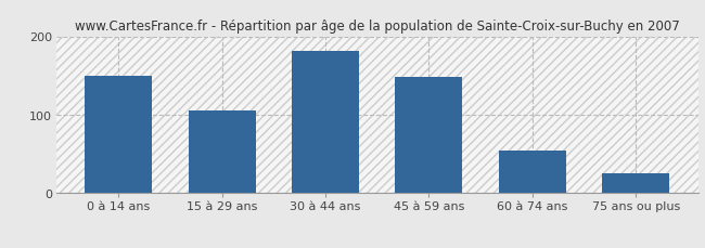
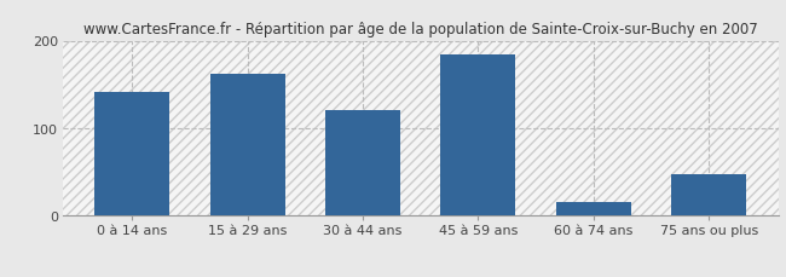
0 à 14 ans: 150 -> 142
15 à 29 ans: 105 -> 162
30 à 44 ans: 182 -> 120
45 à 59 ans: 148 -> 184
60 à 74 ans: 55 -> 16
75 ans ou plus: 25 -> 48
